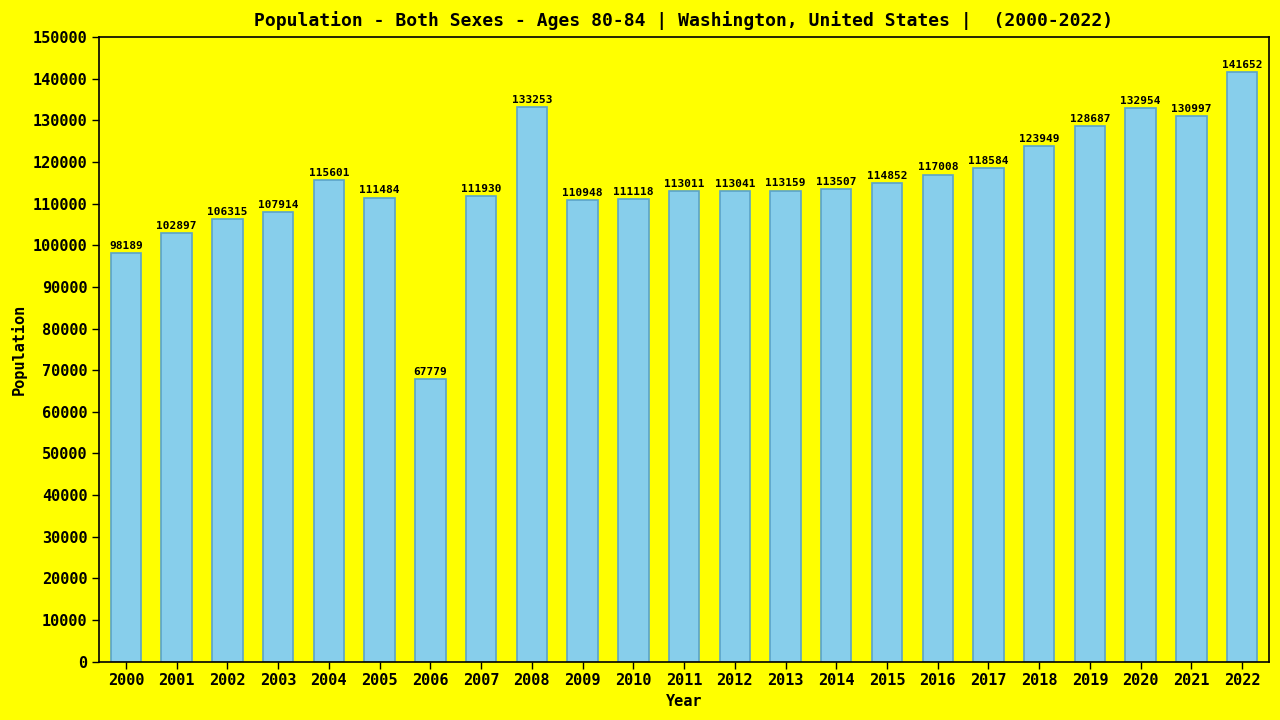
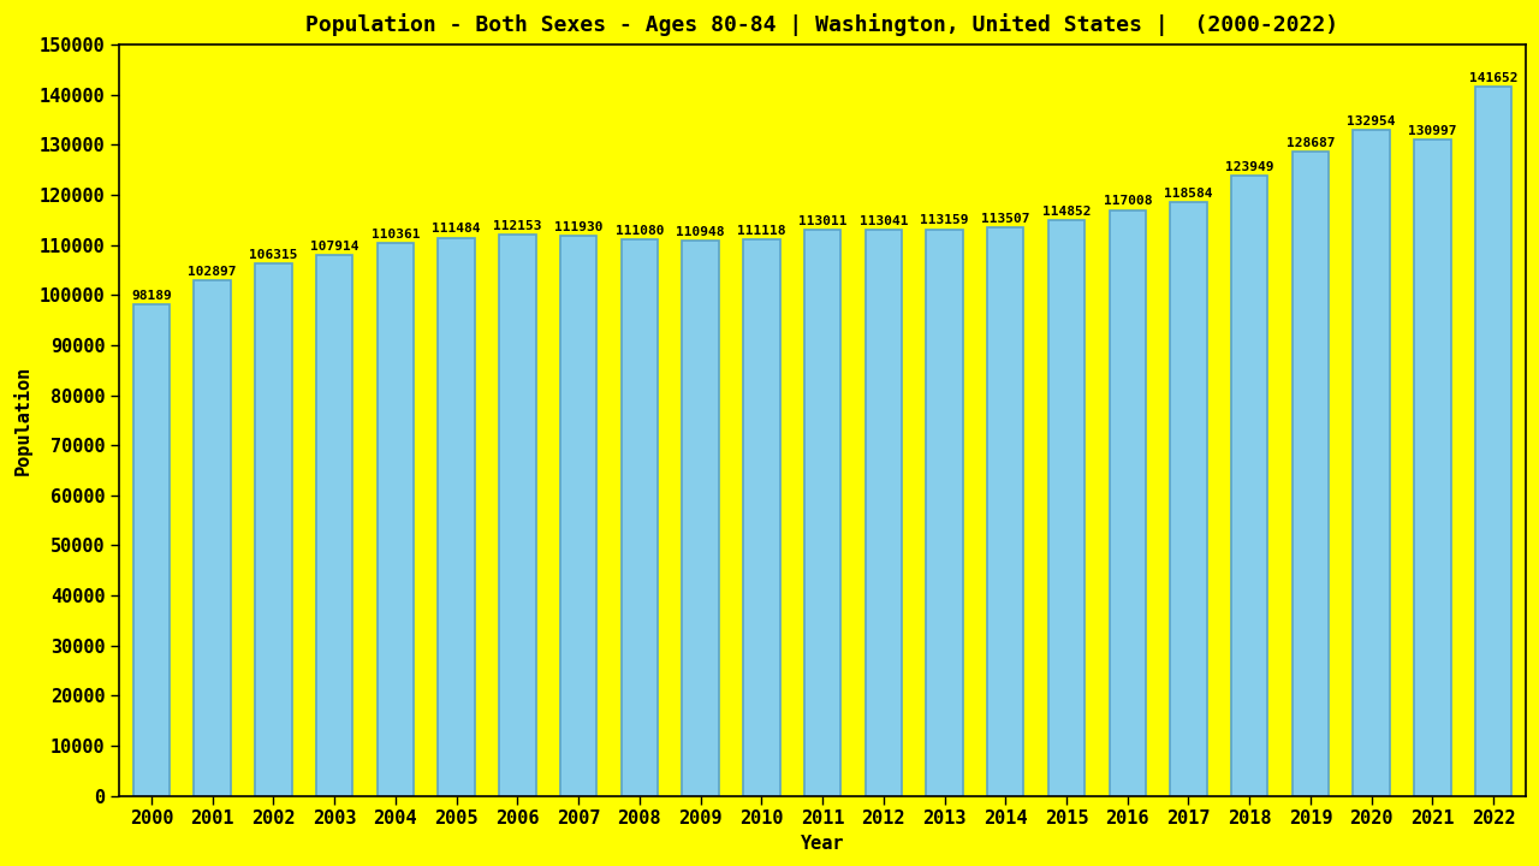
2004: 115601 -> 110361
2006: 67779 -> 112153
2008: 133253 -> 111080
